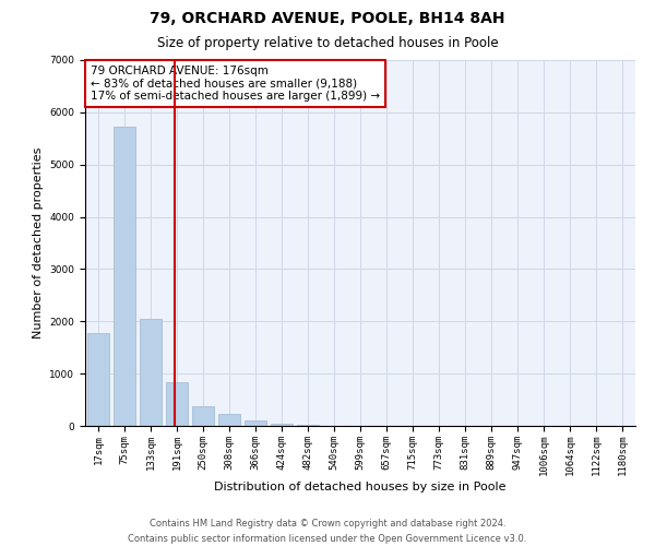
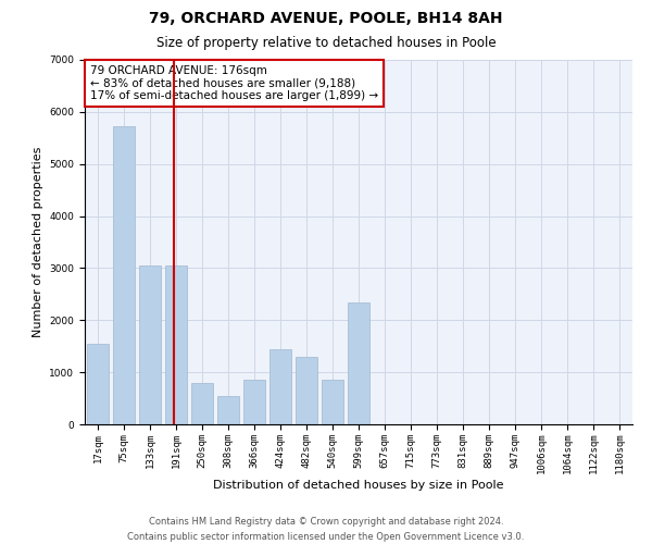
17sqm: 1780 -> 1550
133sqm: 2050 -> 3050
191sqm: 830 -> 3050
250sqm: 370 -> 800
308sqm: 230 -> 550
366sqm: 110 -> 850
424sqm: 50 -> 1450
482sqm: 20 -> 1300
540sqm: 10 -> 850
599sqm: 0 -> 2350
